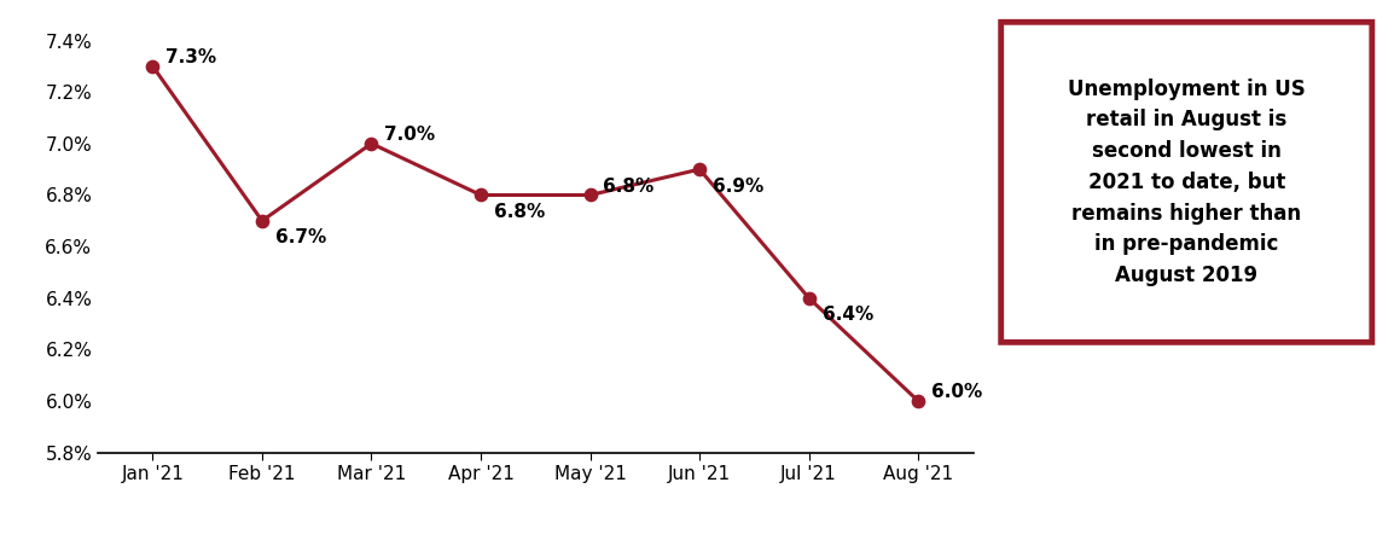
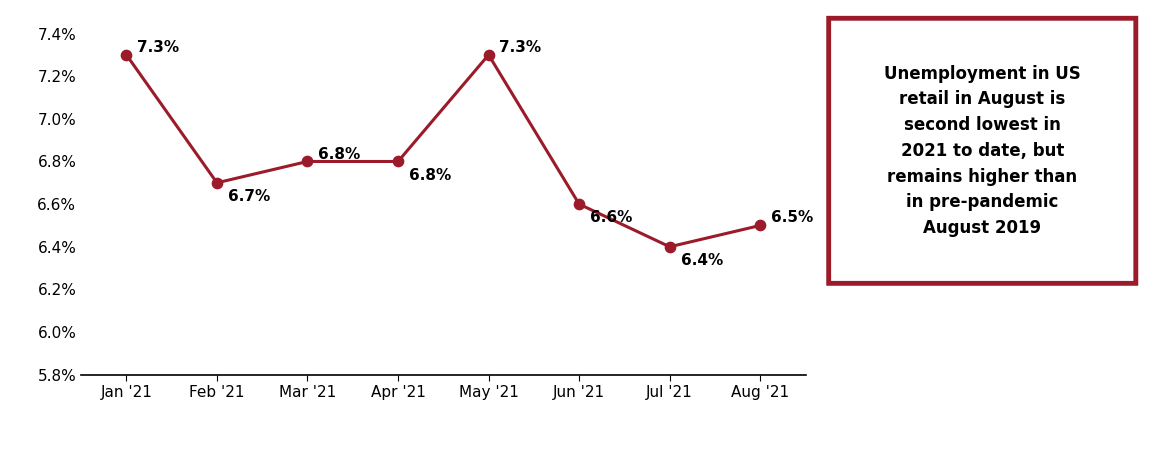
Mar '21: 7.0% -> 6.8%
May '21: 6.8% -> 7.3%
Jun '21: 6.9% -> 6.6%
Aug '21: 6.0% -> 6.5%
